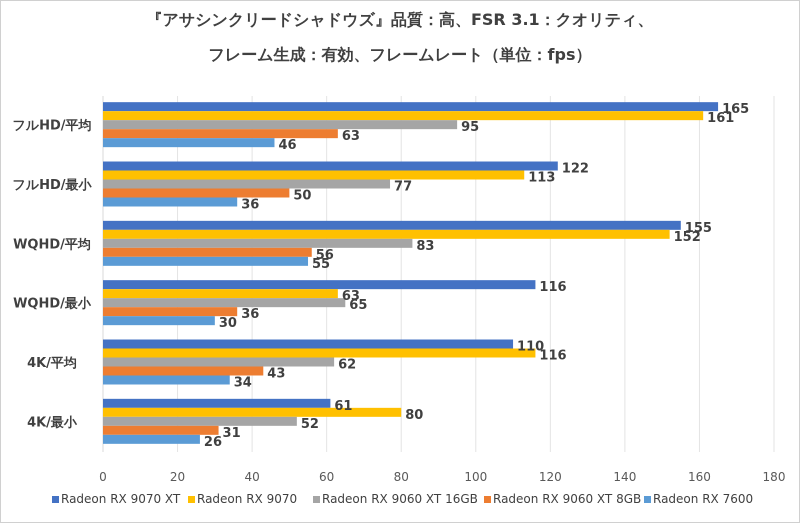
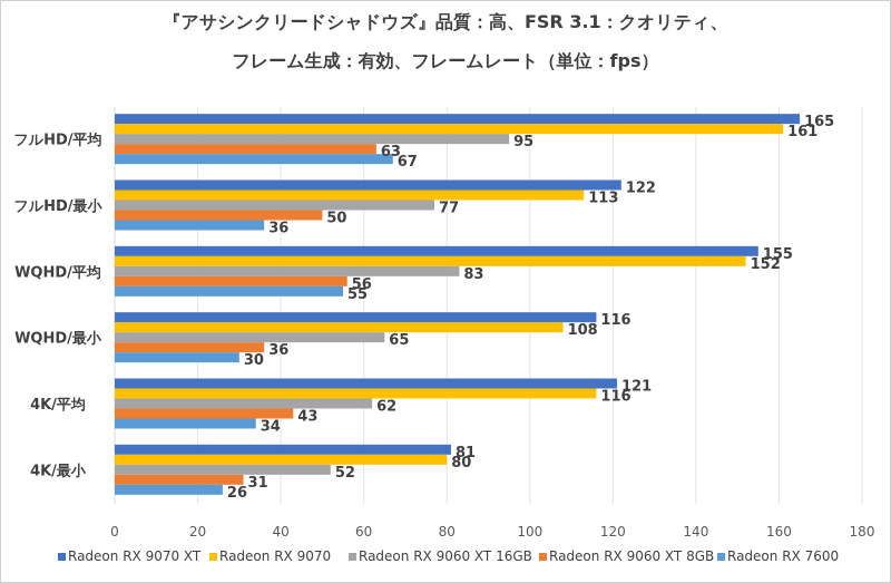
Radeon RX 7600/フルHD/平均: 46 -> 67
Radeon RX 9070/WQHD/最小: 63 -> 108
Radeon RX 9070 XT/4K/平均: 110 -> 121
Radeon RX 9070 XT/4K/最小: 61 -> 81
